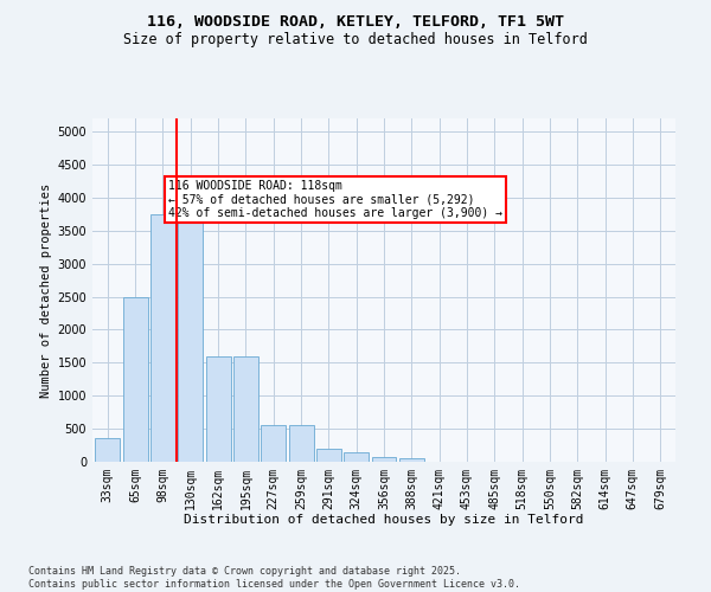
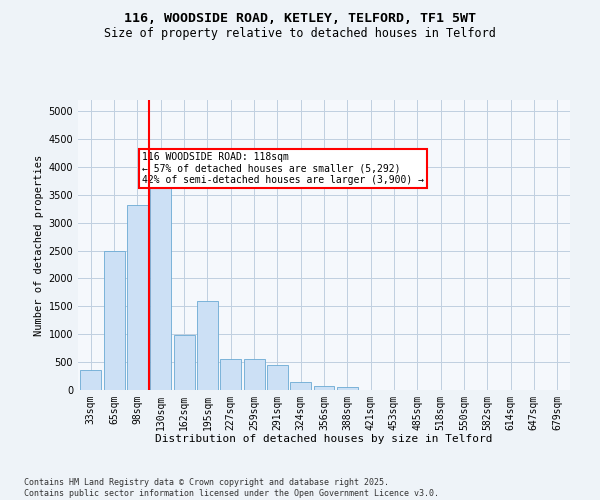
98sqm: 3750 -> 3320
162sqm: 1600 -> 980
291sqm: 200 -> 440
